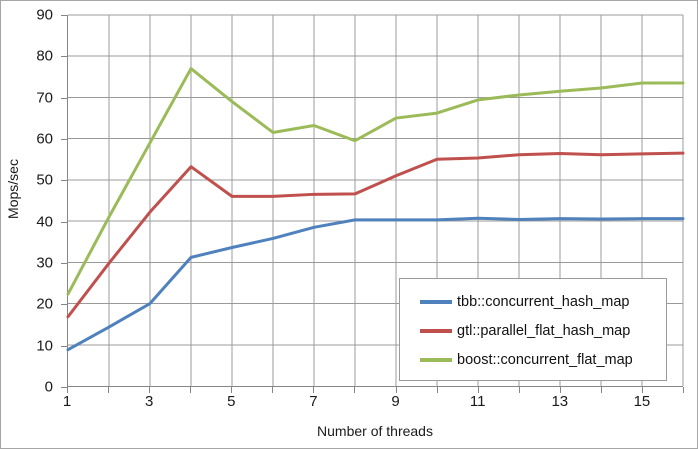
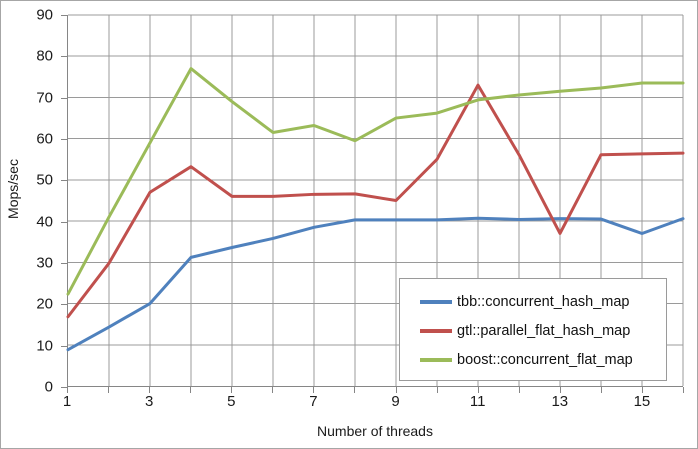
gtl::parallel_flat_hash_map/3: 42 -> 47
gtl::parallel_flat_hash_map/9: 51 -> 45
gtl::parallel_flat_hash_map/11: 55 -> 73
gtl::parallel_flat_hash_map/13: 56 -> 37
tbb::concurrent_hash_map/15: 41 -> 37
